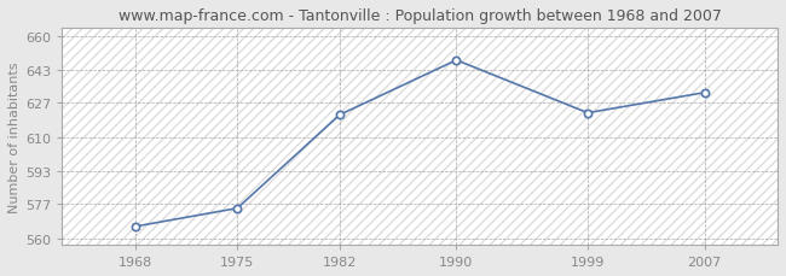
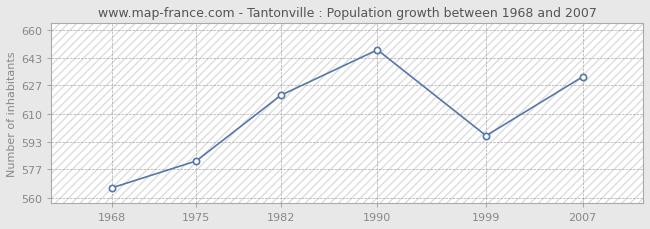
1975: 575 -> 582
1999: 622 -> 597
